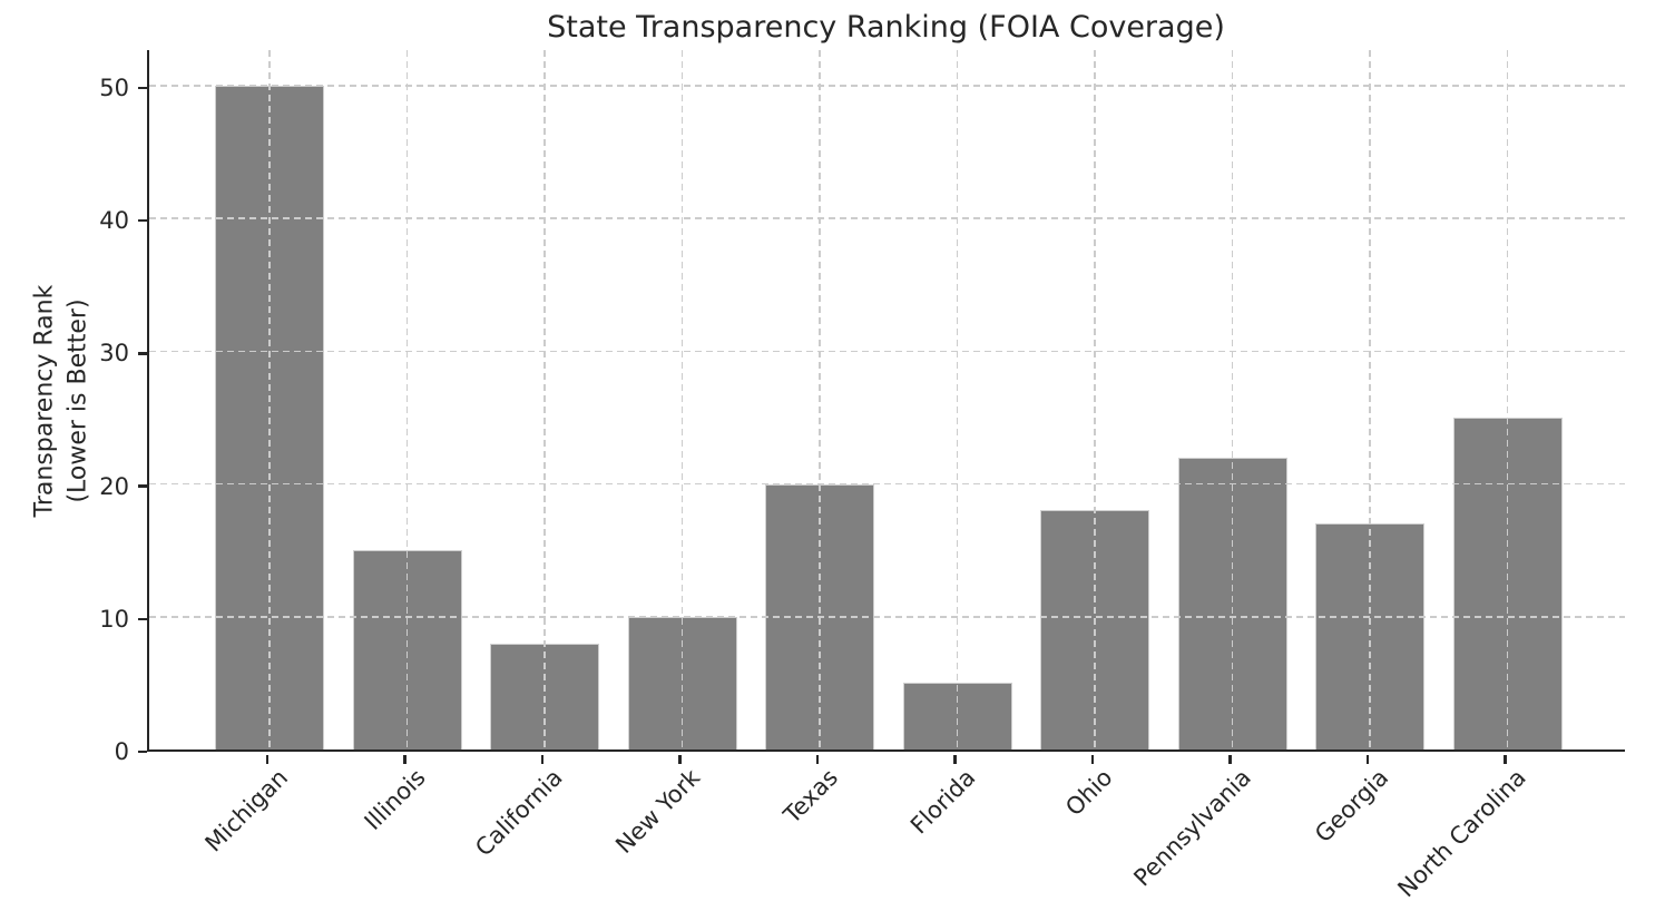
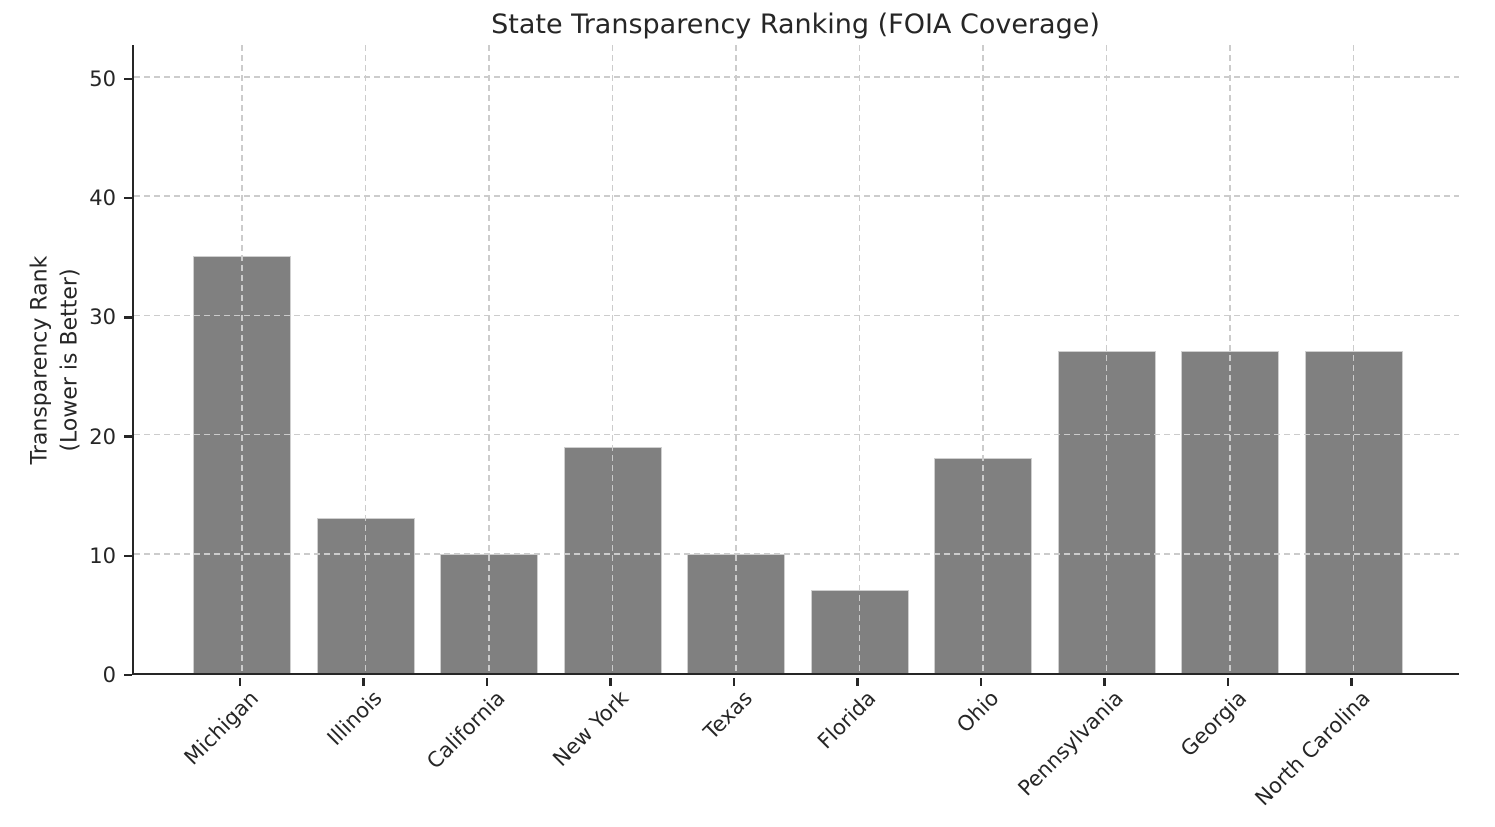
Michigan: 50 -> 35
Illinois: 15 -> 13
California: 8 -> 10
New York: 10 -> 19
Texas: 20 -> 10
Florida: 5 -> 7
Pennsylvania: 22 -> 27
Georgia: 17 -> 27
North Carolina: 25 -> 27
